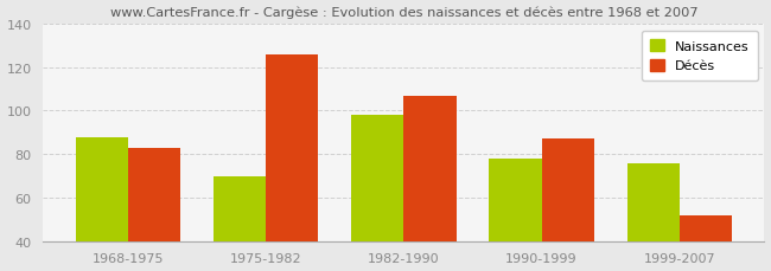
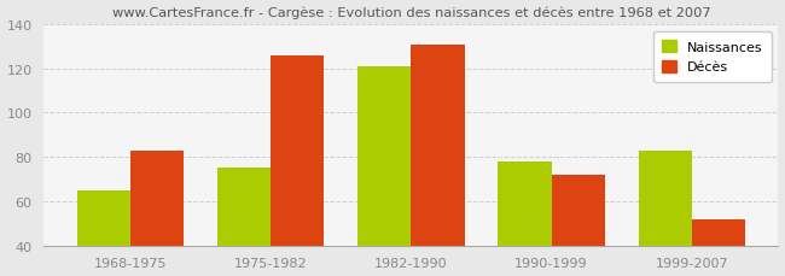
Naissances/1968-1975: 88 -> 65
Naissances/1975-1982: 70 -> 75
Naissances/1982-1990: 98 -> 121
Décès/1982-1990: 107 -> 131
Décès/1990-1999: 87 -> 72
Naissances/1999-2007: 76 -> 83
